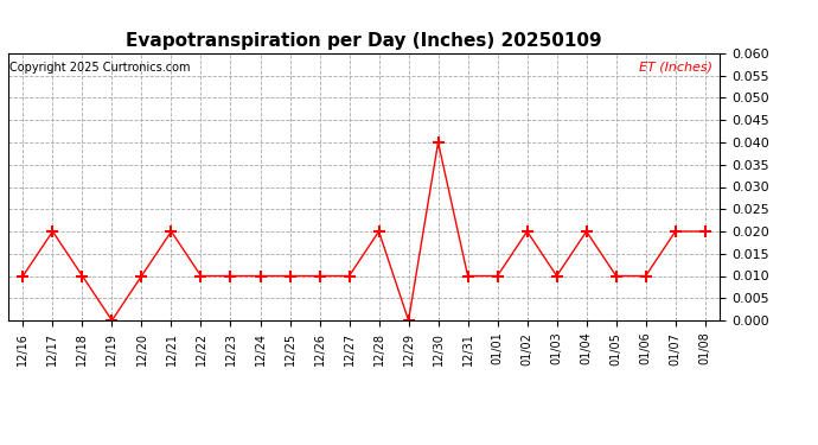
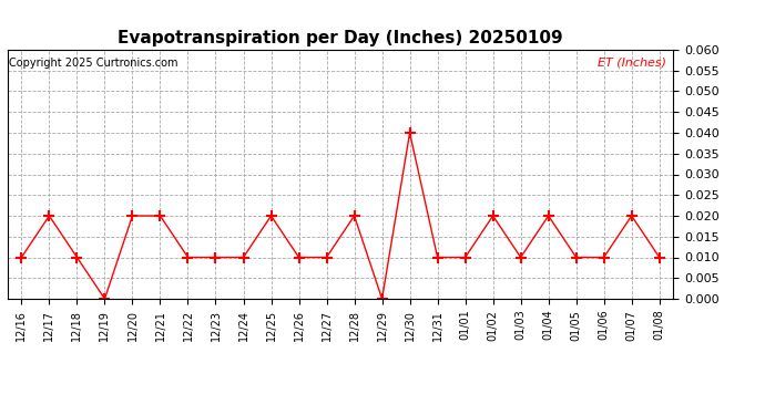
12/20: 0.01 -> 0.02
12/25: 0.01 -> 0.02
01/08: 0.02 -> 0.01
